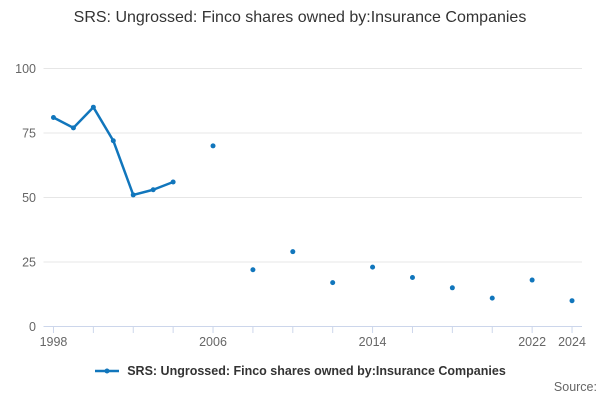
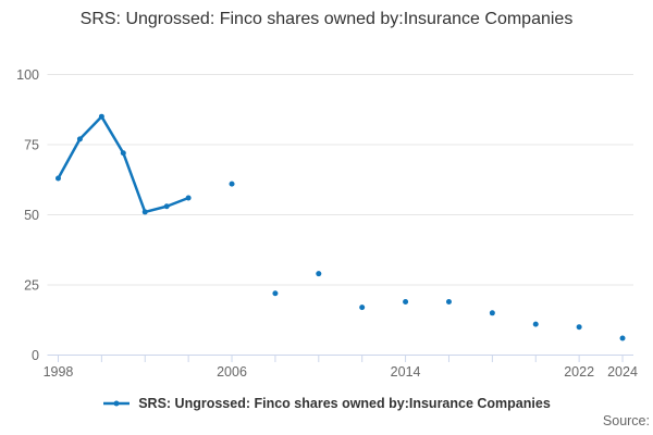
1998: 81 -> 63
2006: 70 -> 61
2014: 23 -> 19
2022: 18 -> 10
2024: 10 -> 6
